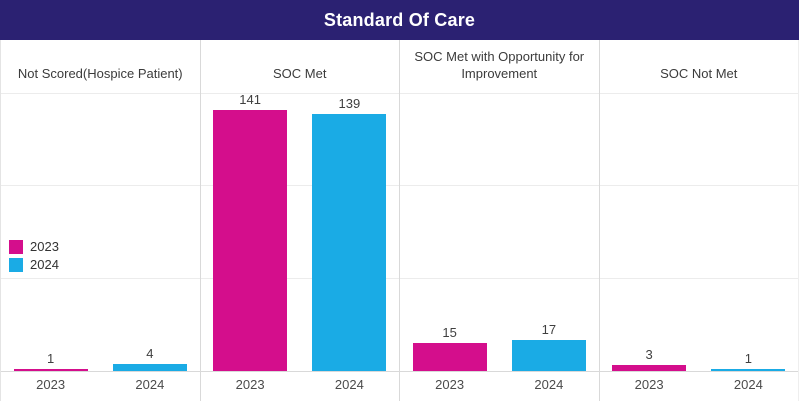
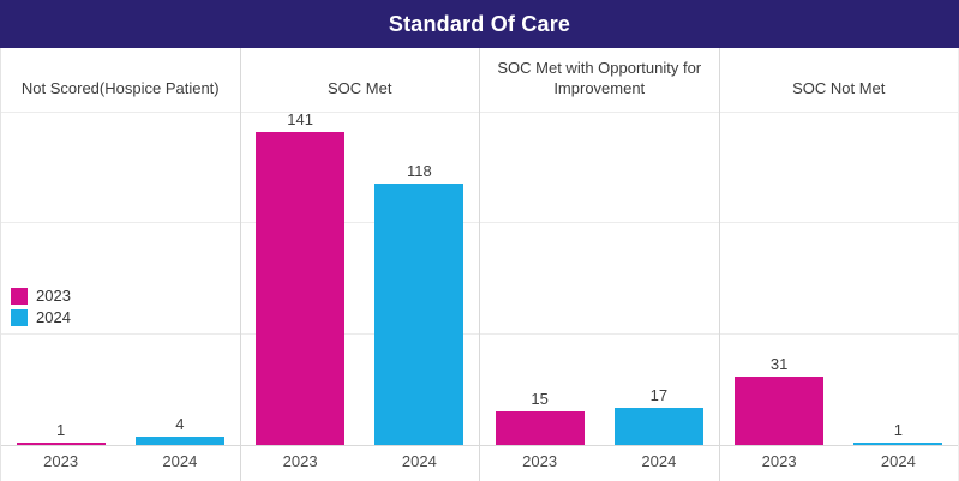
2024/SOC Met: 139 -> 118
2023/SOC Not Met: 3 -> 31
